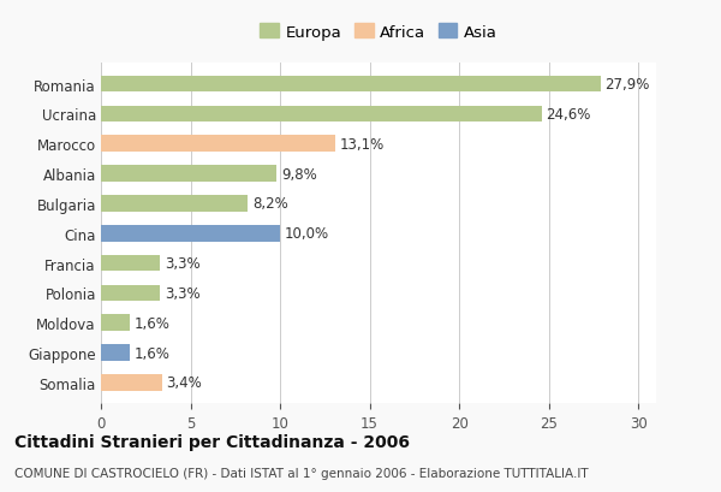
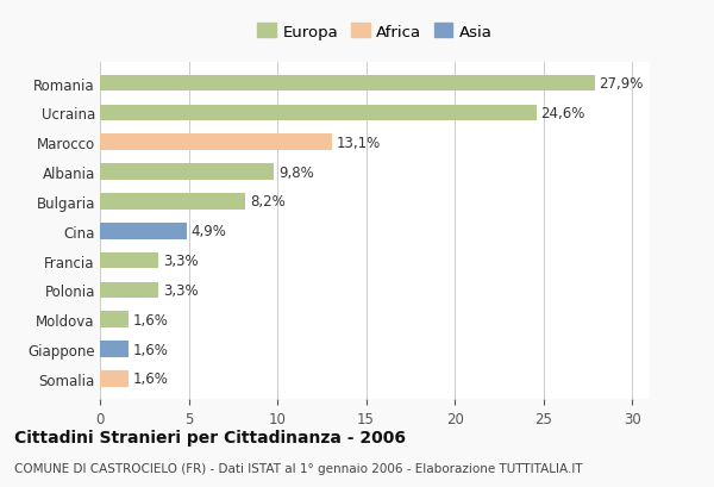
Cina: 10,0% -> 4,9%
Somalia: 3,4% -> 1,6%
